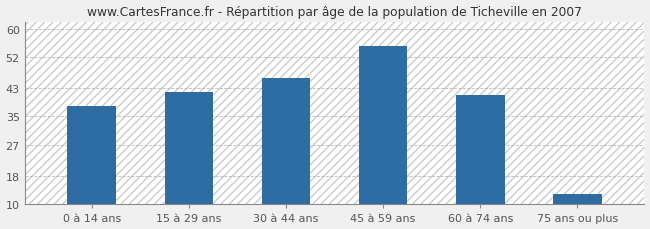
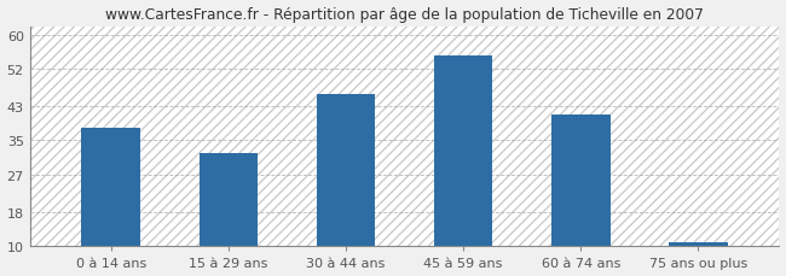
15 à 29 ans: 42 -> 32
75 ans ou plus: 13 -> 11
